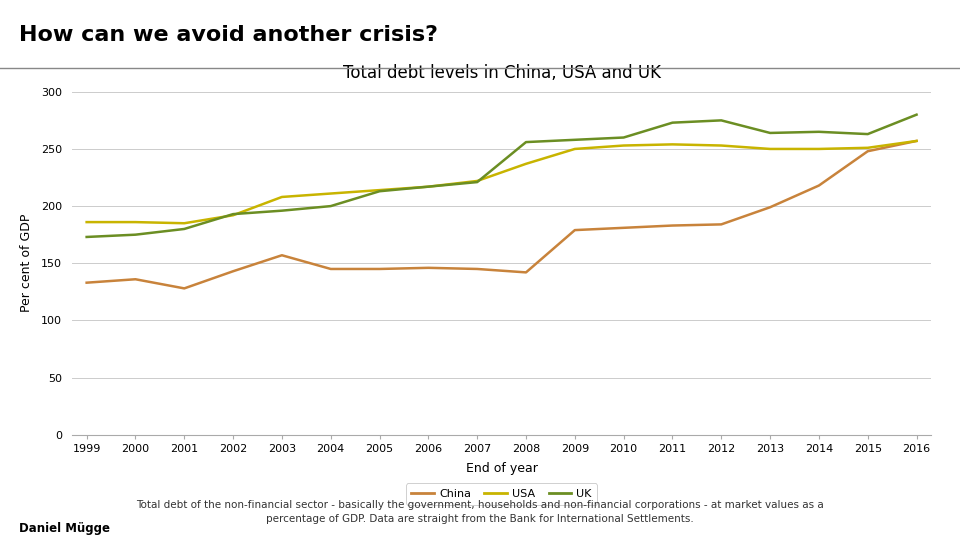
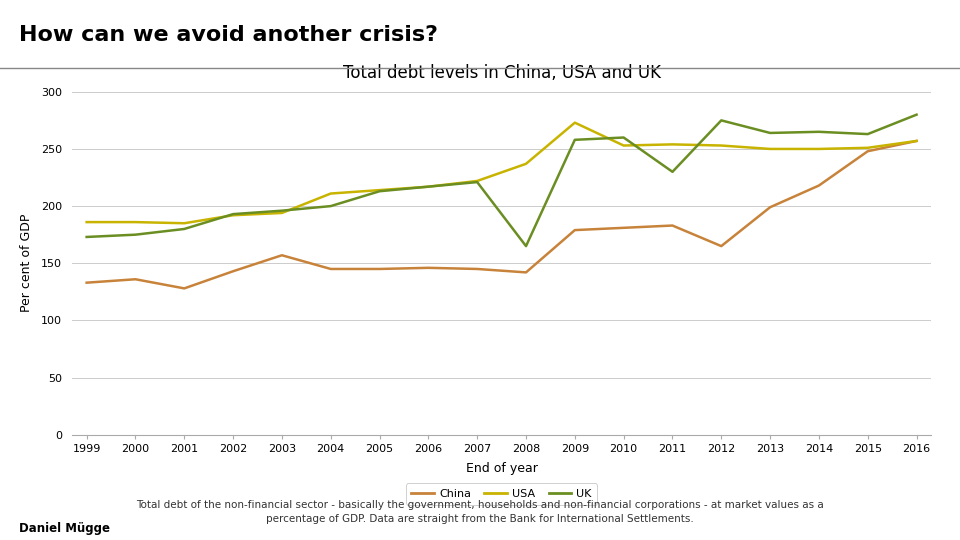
USA/2003: 208 -> 194
UK/2008: 256 -> 165
USA/2009: 250 -> 273
UK/2011: 273 -> 230
China/2012: 184 -> 165
